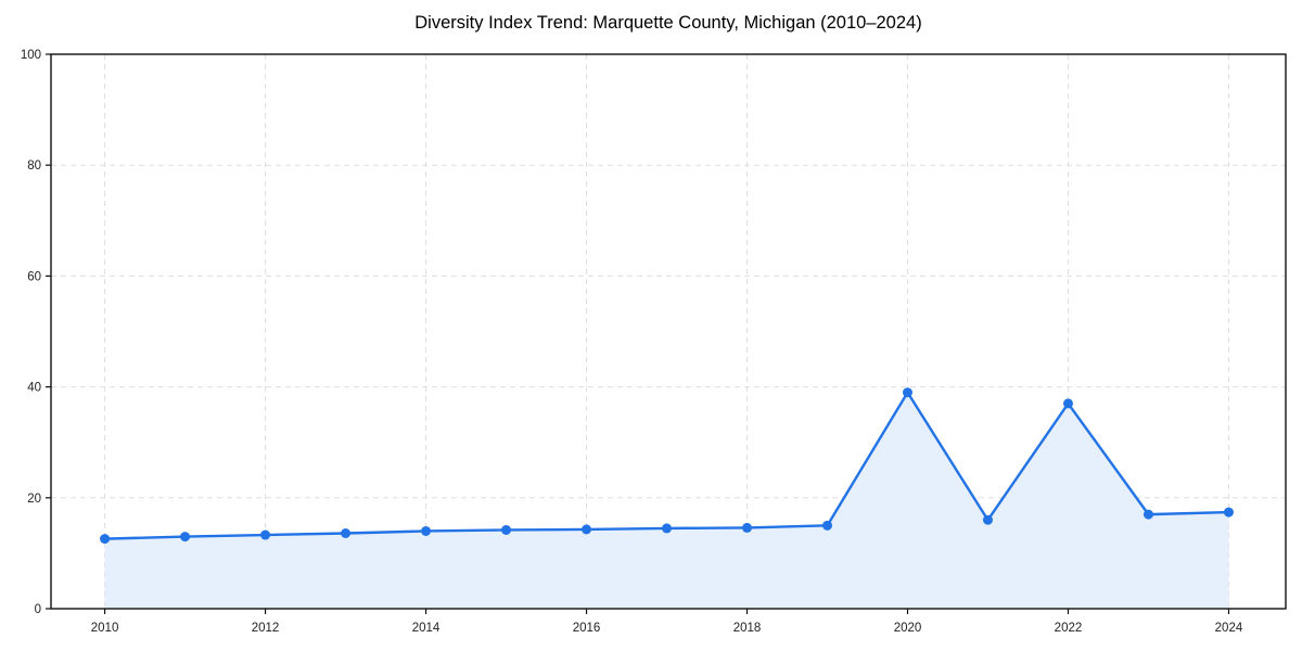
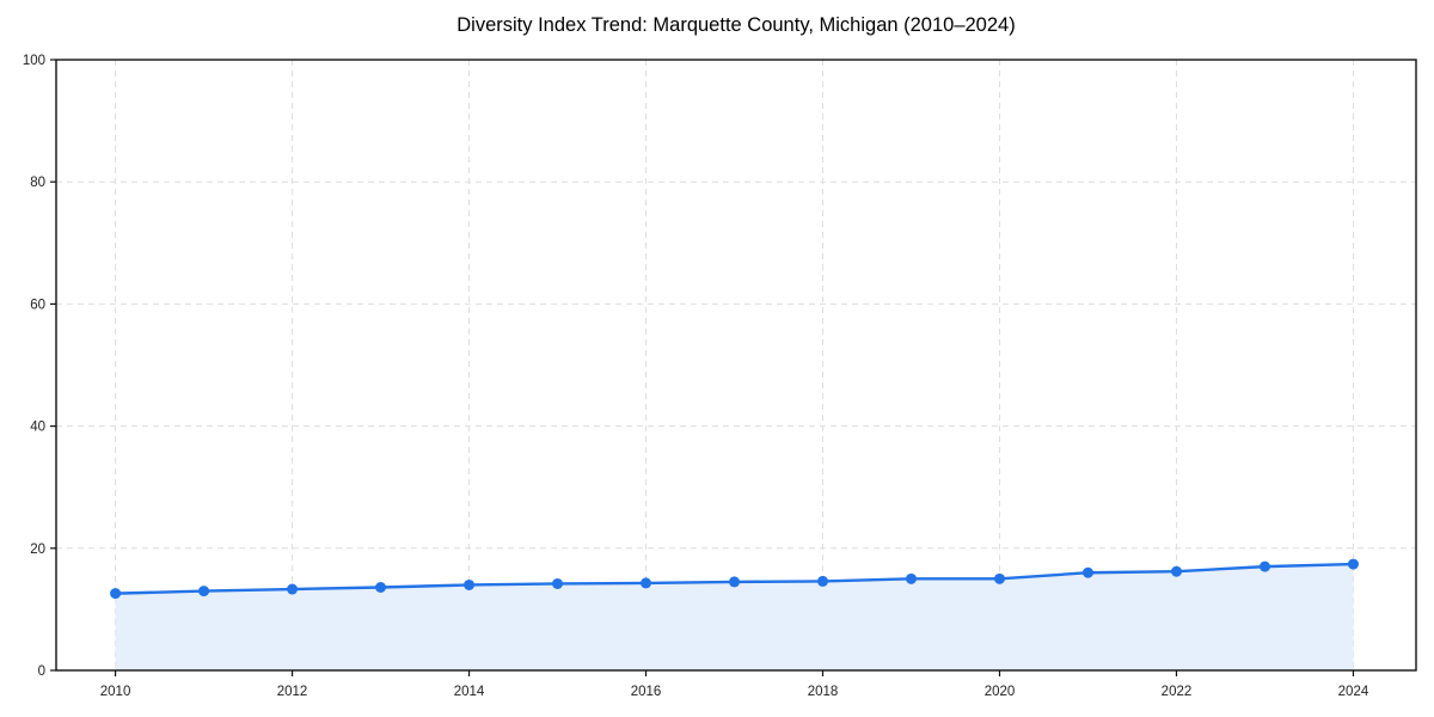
2020: 39 -> 15
2022: 37 -> 16
